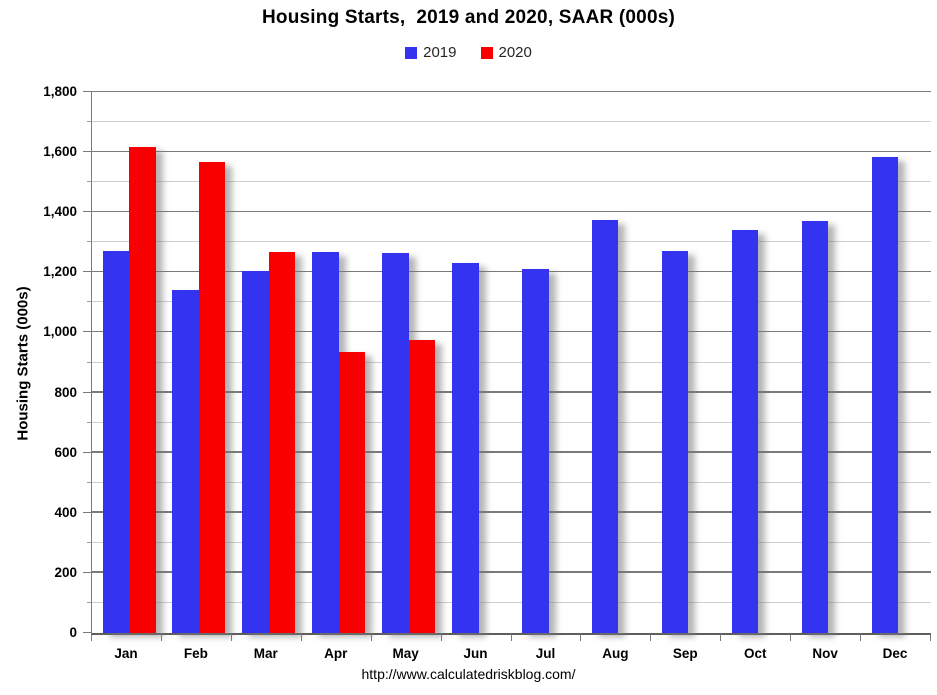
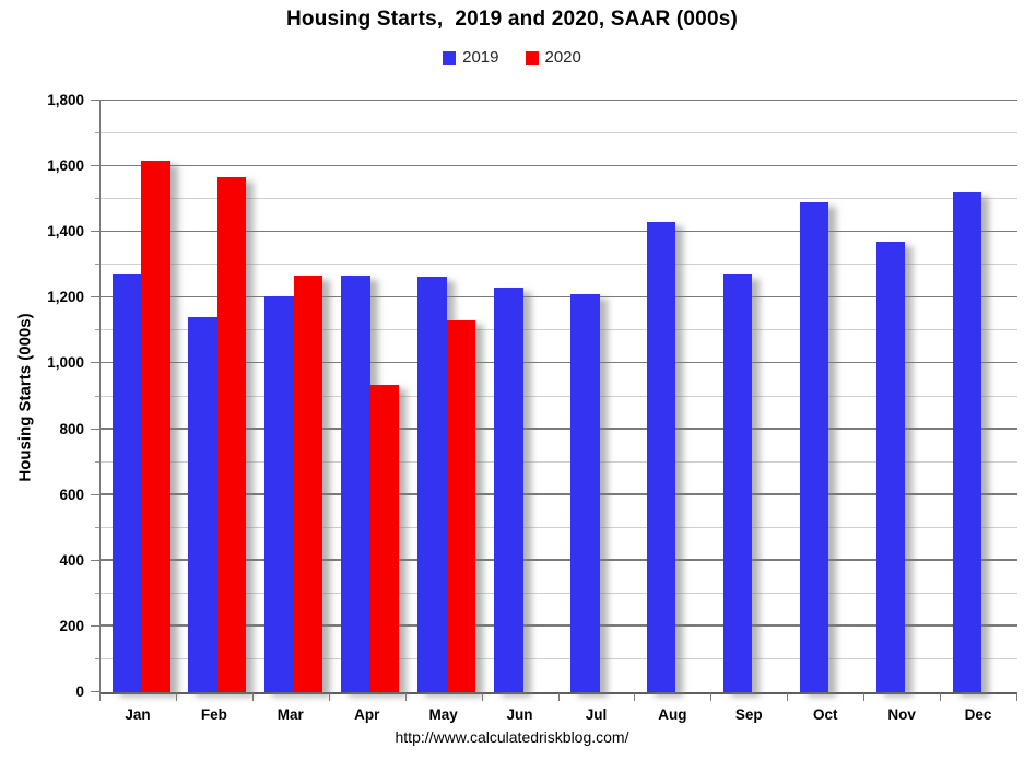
2020/May: 970 -> 1130
2019/Aug: 1380 -> 1430
2019/Oct: 1340 -> 1490
2019/Dec: 1580 -> 1520
